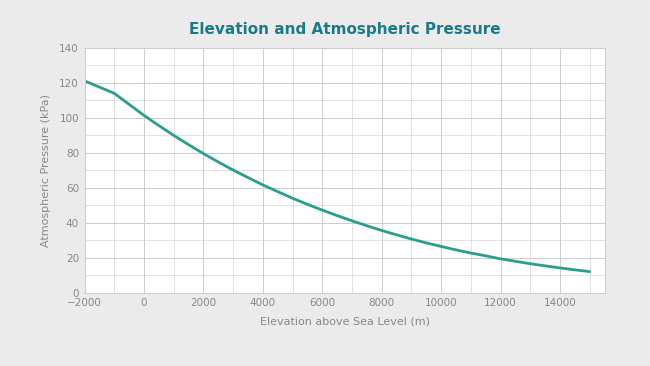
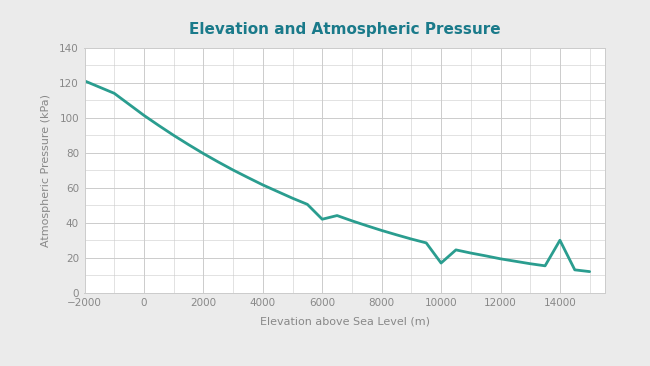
6000: 47 -> 42
10000: 26 -> 17
14000: 14 -> 30
